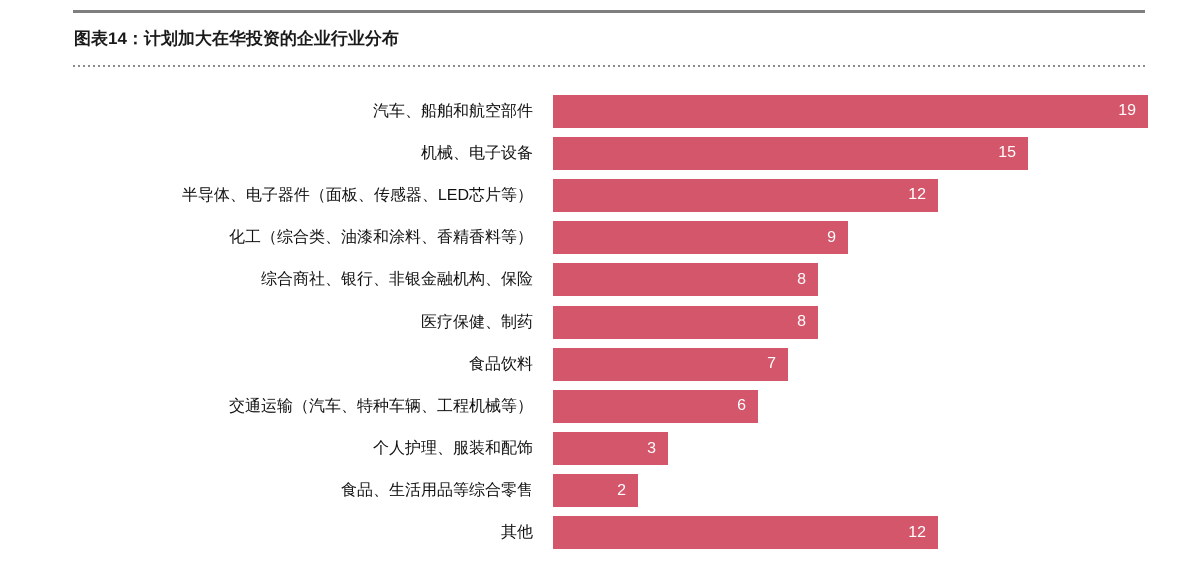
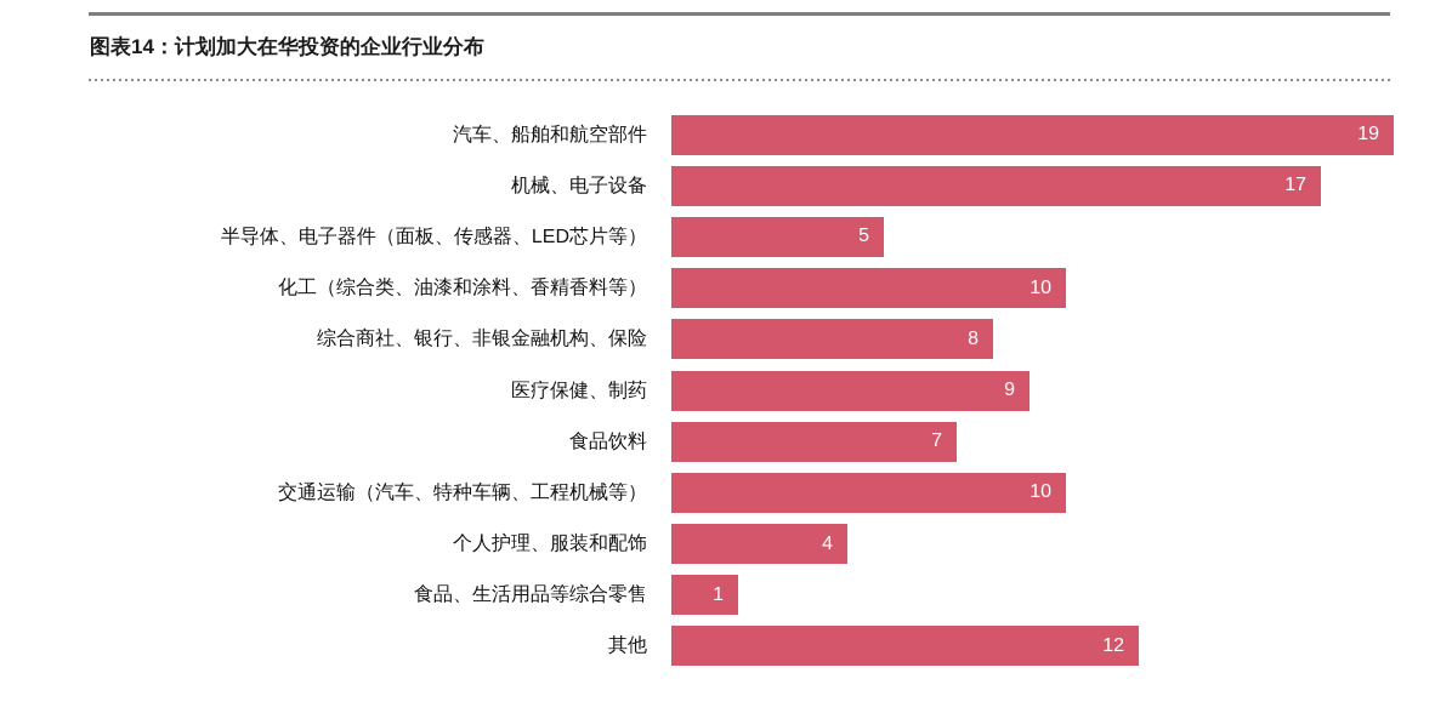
机械、电子设备: 15 -> 17
半导体、电子器件（面板、传感器、LED芯片等）: 12 -> 5
化工（综合类、油漆和涂料、香精香料等）: 9 -> 10
医疗保健、制药: 8 -> 9
交通运输（汽车、特种车辆、工程机械等）: 6 -> 10
个人护理、服装和配饰: 3 -> 4
食品、生活用品等综合零售: 2 -> 1
